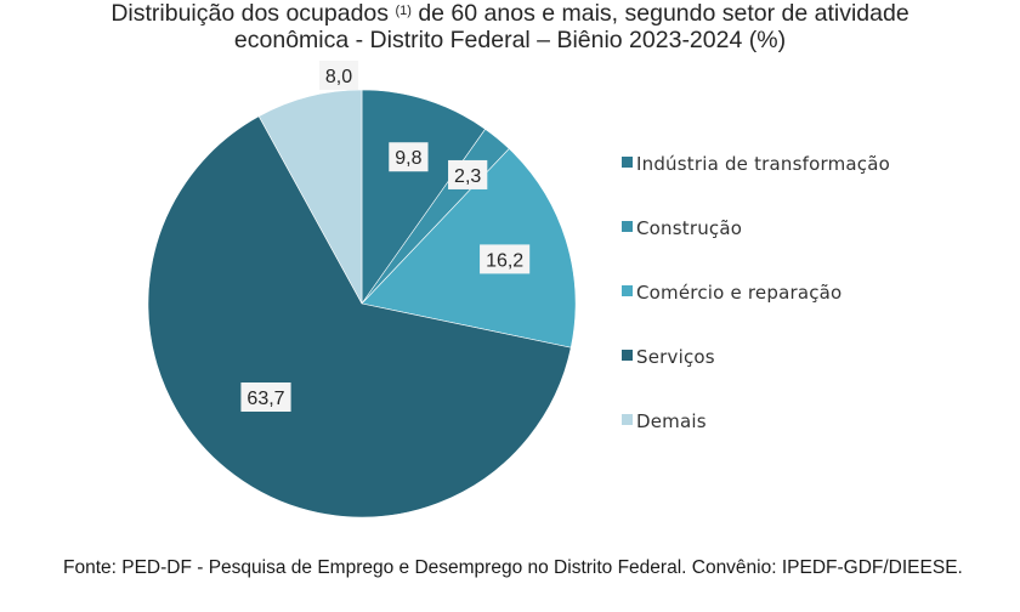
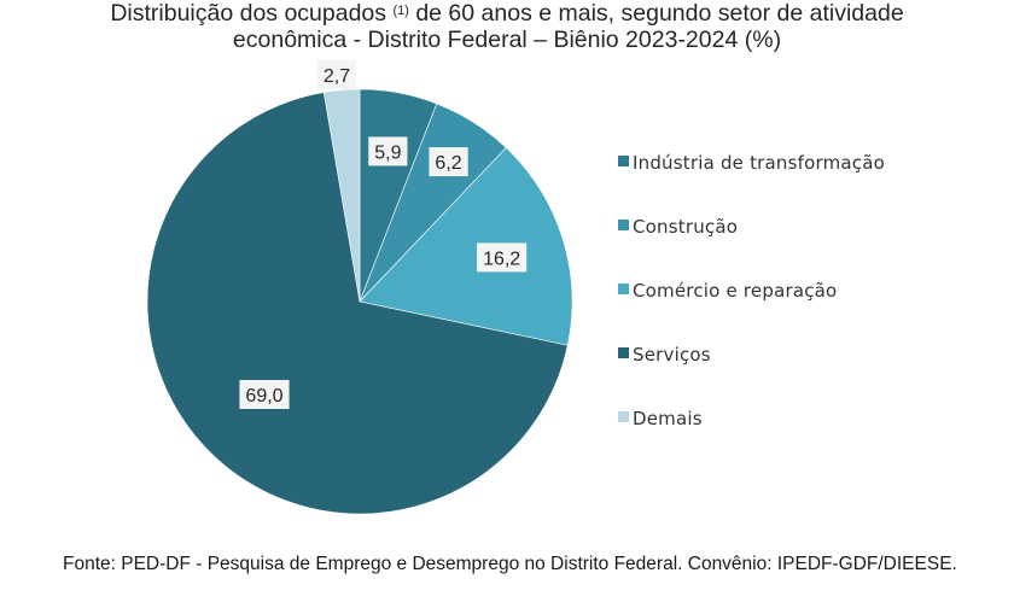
Indústria de transformação: 9,8 -> 5,9
Construção: 2,3 -> 6,2
Serviços: 63,7 -> 69,0
Demais: 8,0 -> 2,7
